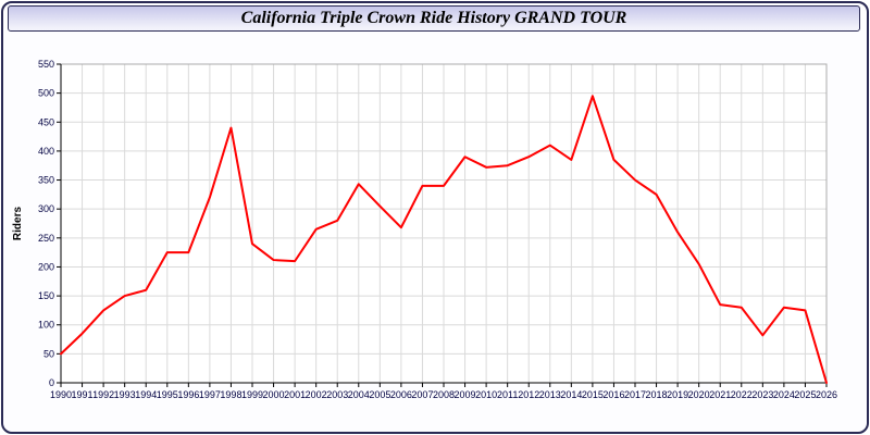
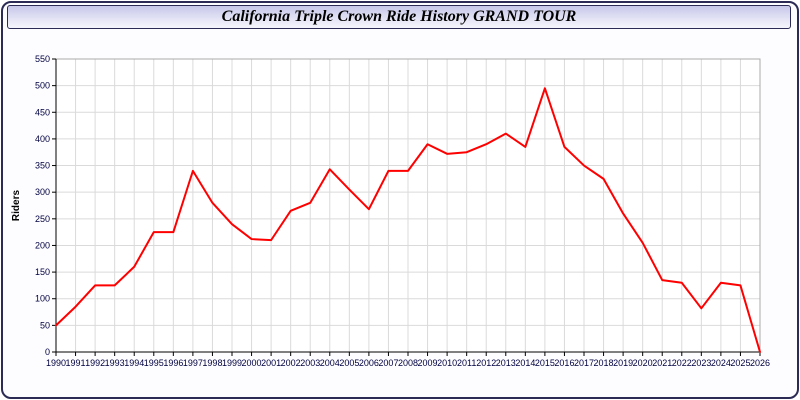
1993: 150 -> 120
1997: 320 -> 340
1998: 440 -> 280
